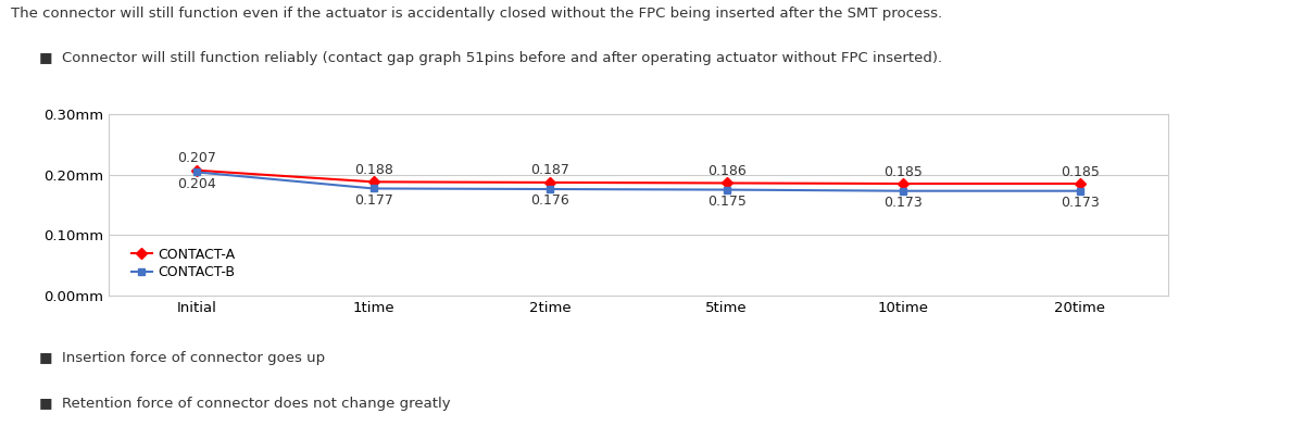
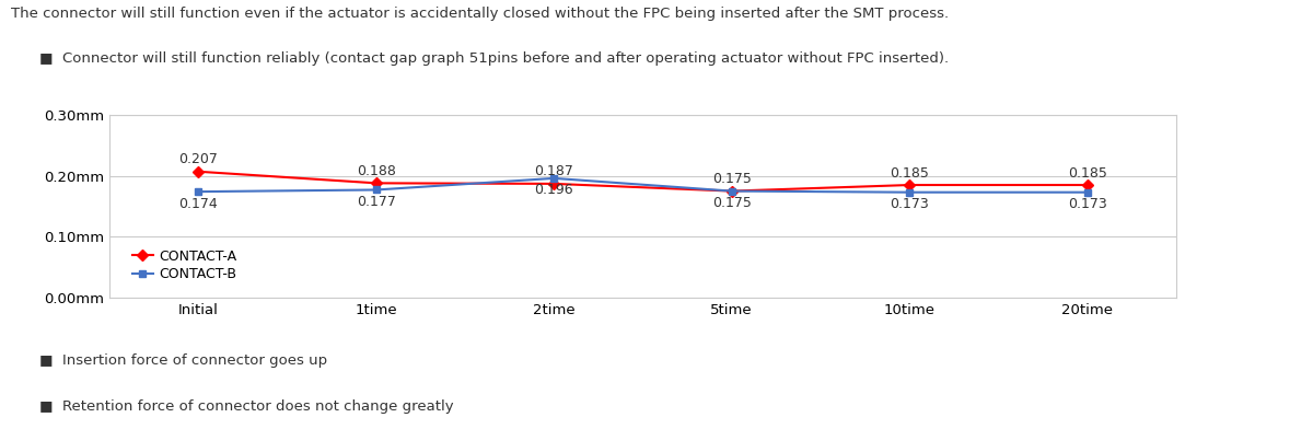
CONTACT-B/Initial: 0.204 -> 0.174
CONTACT-B/2time: 0.176 -> 0.196
CONTACT-A/5time: 0.186 -> 0.175
